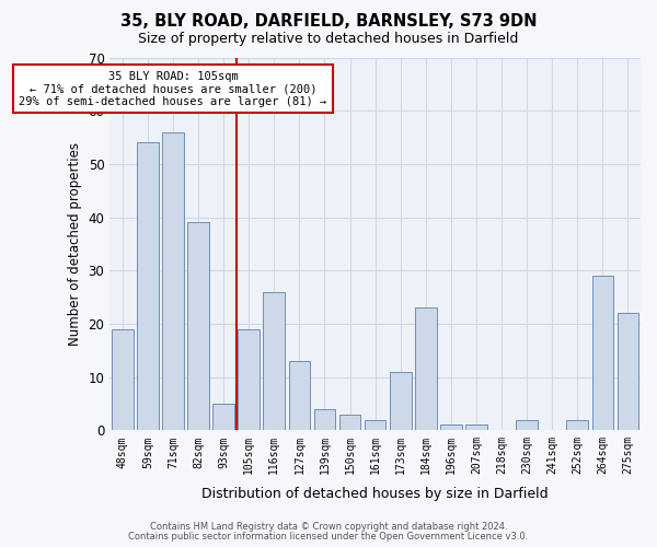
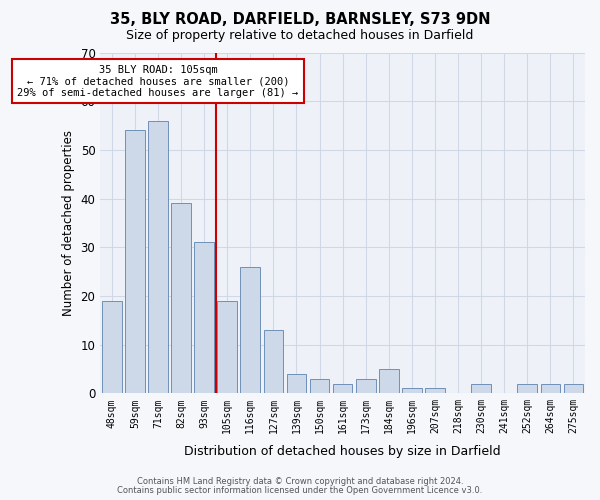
93sqm: 5 -> 31
173sqm: 11 -> 3
184sqm: 23 -> 5
264sqm: 29 -> 2
275sqm: 22 -> 2
